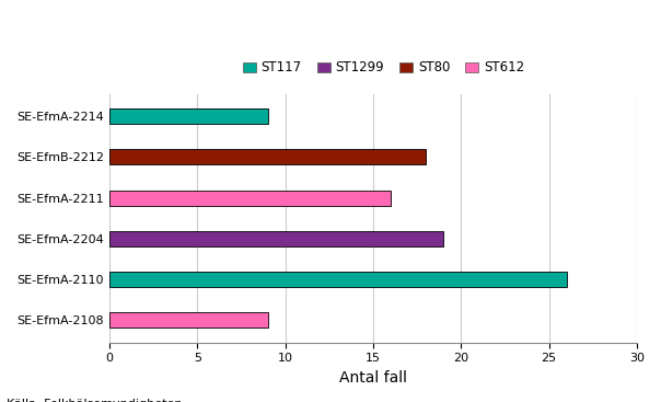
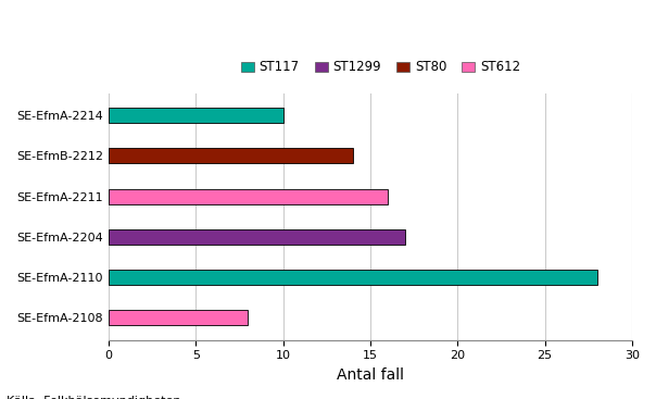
SE-EfmA-2214: 9 -> 10
SE-EfmB-2212: 18 -> 14
SE-EfmA-2204: 19 -> 17
SE-EfmA-2110: 26 -> 28
SE-EfmA-2108: 9 -> 8
